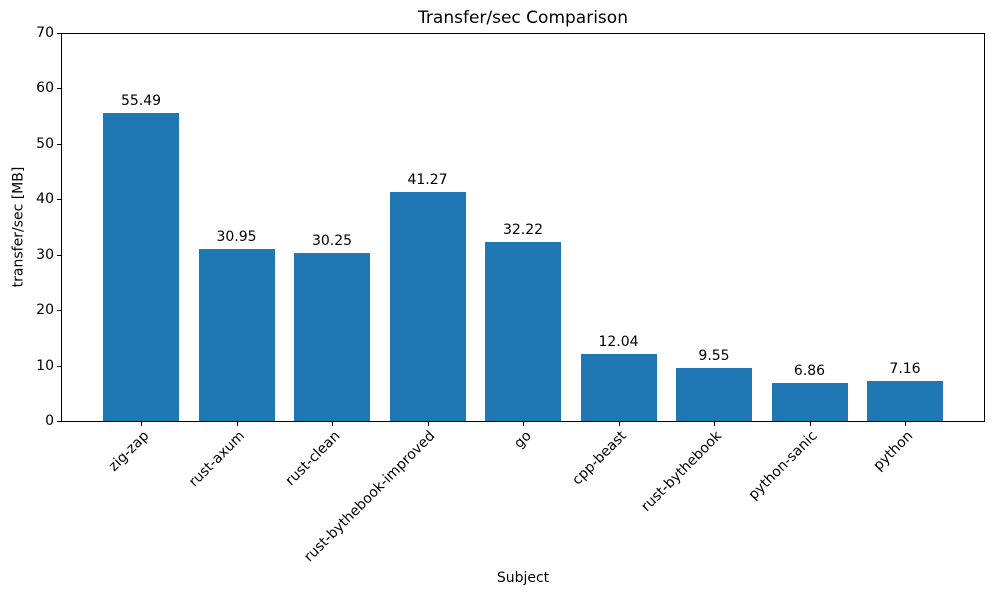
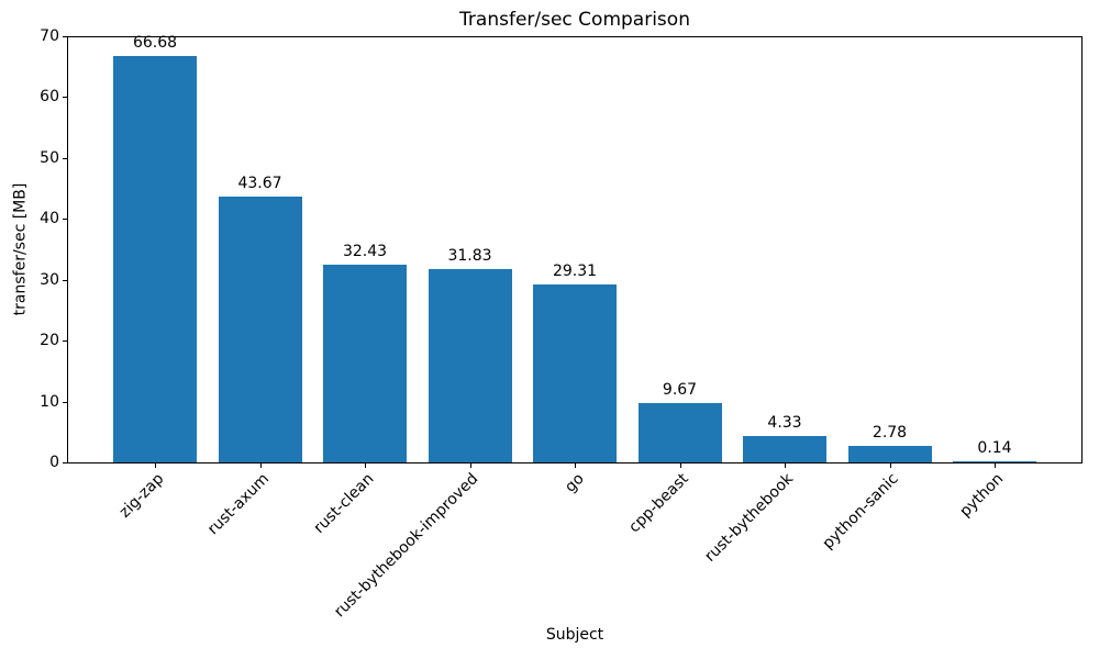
zig-zap: 55.49 -> 66.68
rust-axum: 30.95 -> 43.67
rust-clean: 30.25 -> 32.43
rust-bythebook-improved: 41.27 -> 31.83
go: 32.22 -> 29.31
cpp-beast: 12.04 -> 9.67
rust-bythebook: 9.55 -> 4.33
python-sanic: 6.86 -> 2.78
python: 7.16 -> 0.14
